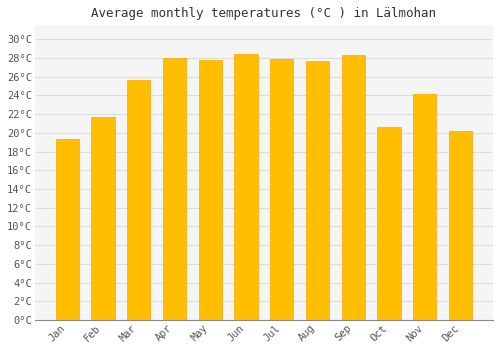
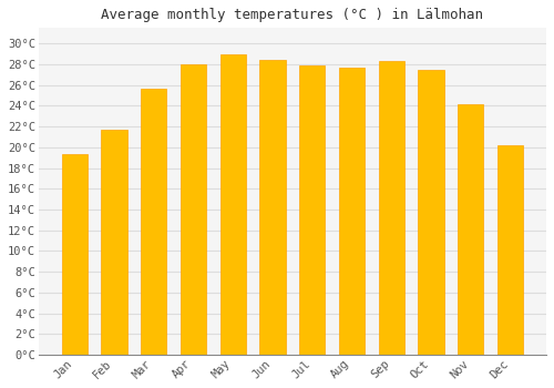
May: 27.8°C -> 29.0°C
Oct: 20.6°C -> 27.5°C
